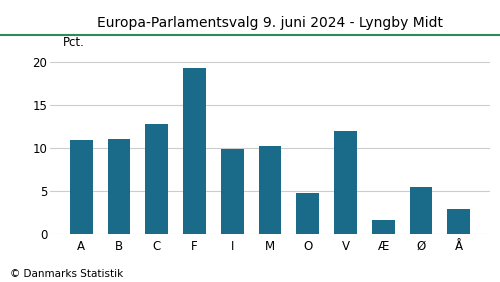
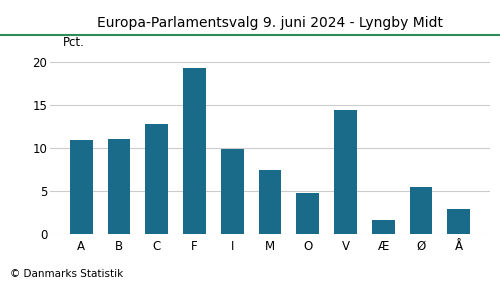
M: 10.2 -> 7.5
V: 12.0 -> 14.5
